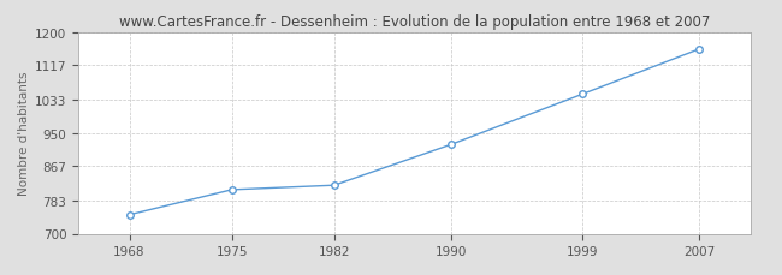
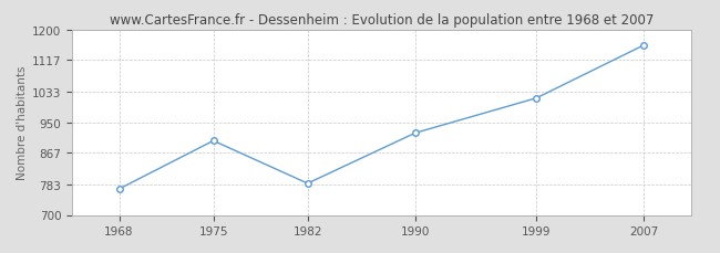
1968: 747 -> 770
1975: 809 -> 900
1982: 820 -> 785
1999: 1046 -> 1015
